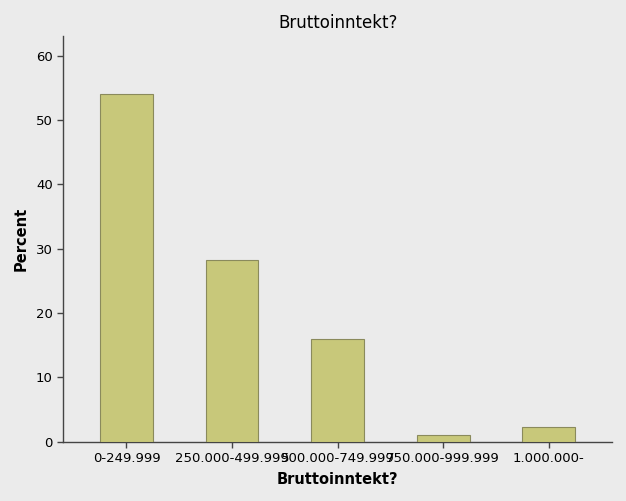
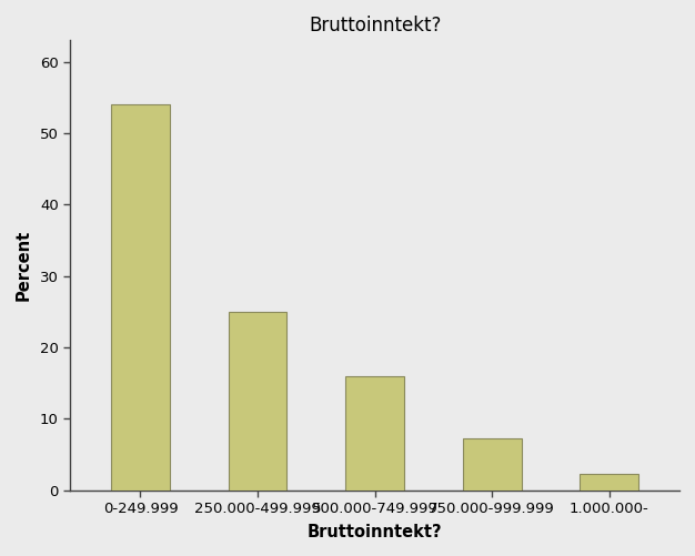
250.000-499.999: 28.2 -> 25.0
750.000-999.999: 1.1 -> 7.2
